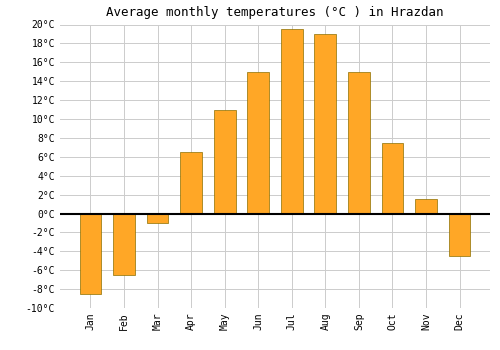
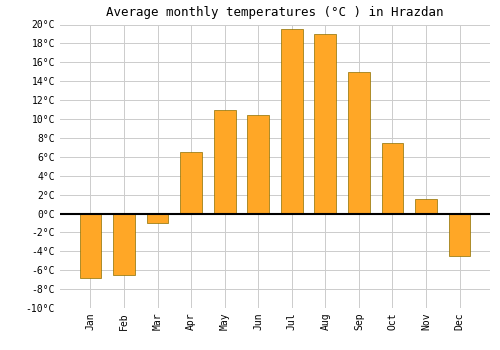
Jan: -8.5°C -> -6.8°C
Jun: 15.0°C -> 10.4°C
